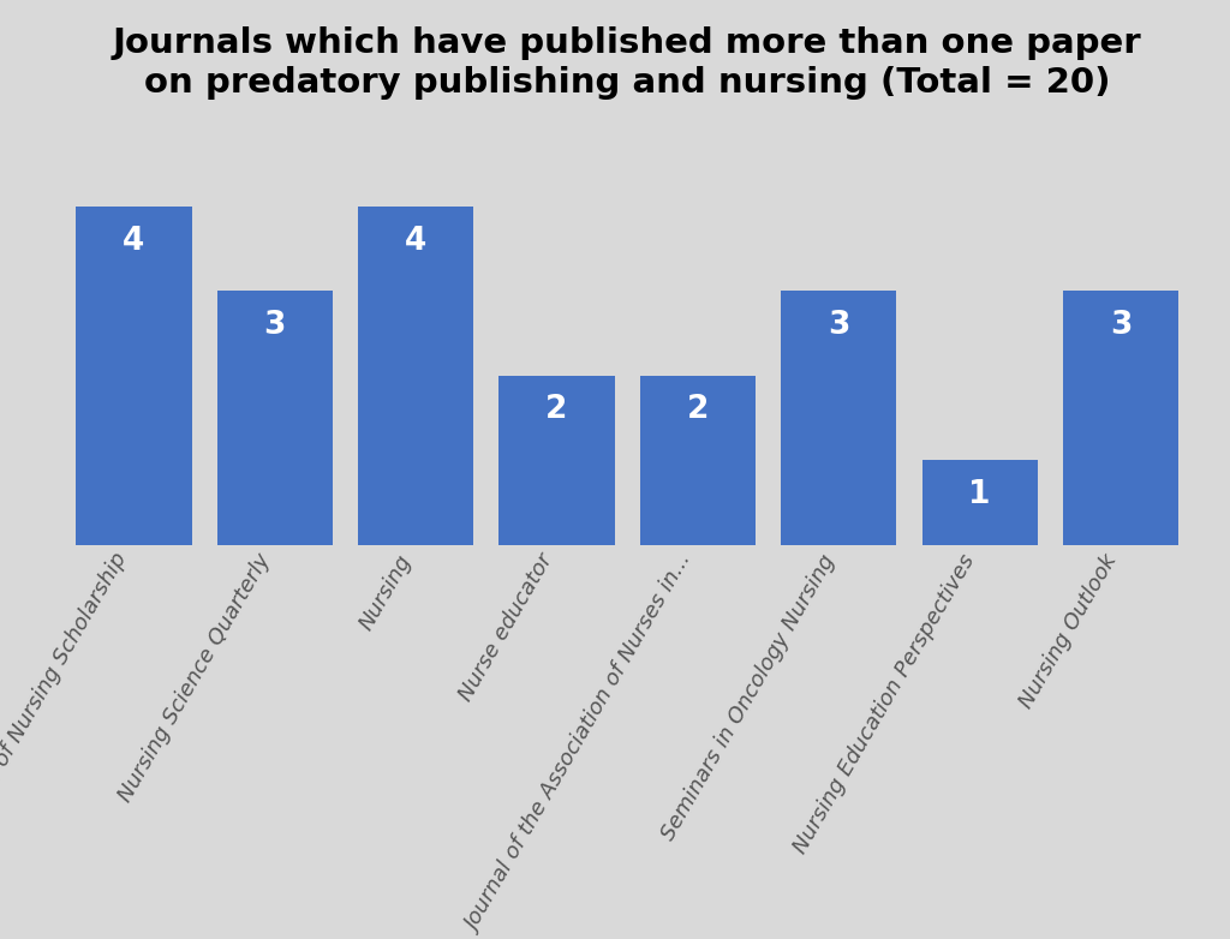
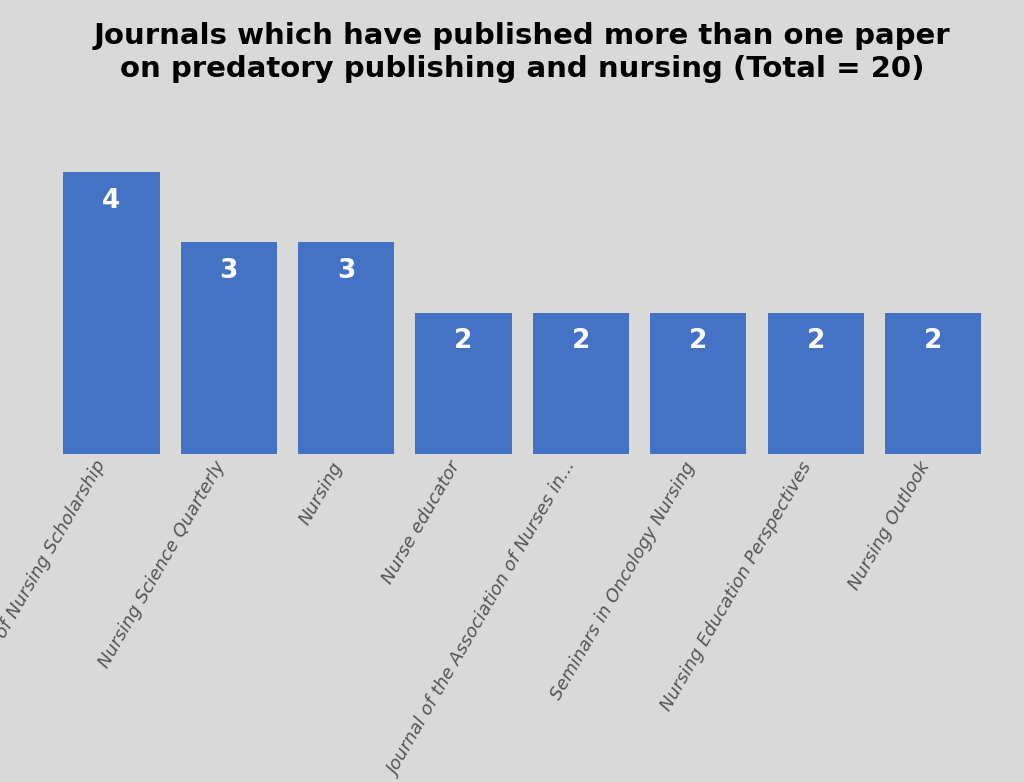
Nursing: 4 -> 3
Seminars in Oncology Nursing: 3 -> 2
Nursing Education Perspectives: 1 -> 2
Nursing Outlook: 3 -> 2
